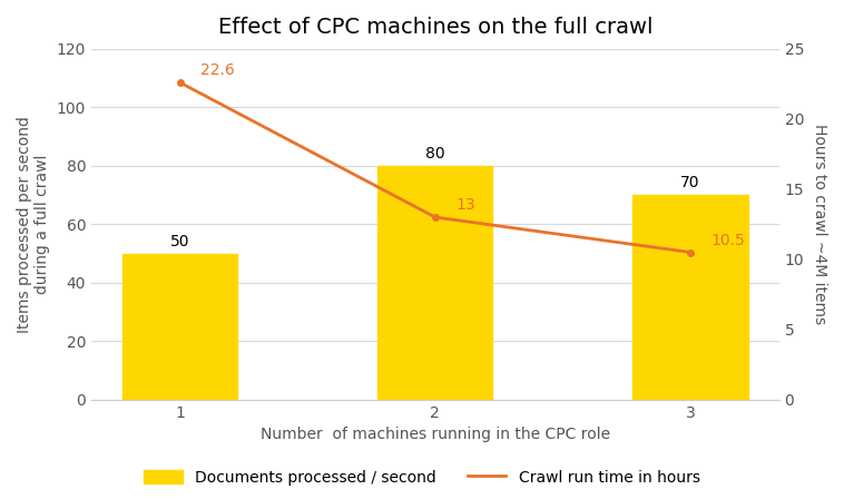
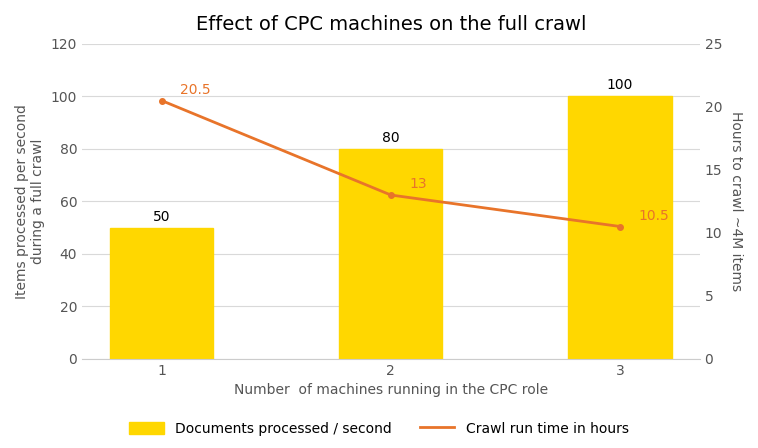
Crawl run time in hours/1: 22.6 -> 20.5
Documents processed / second/3: 70 -> 100
